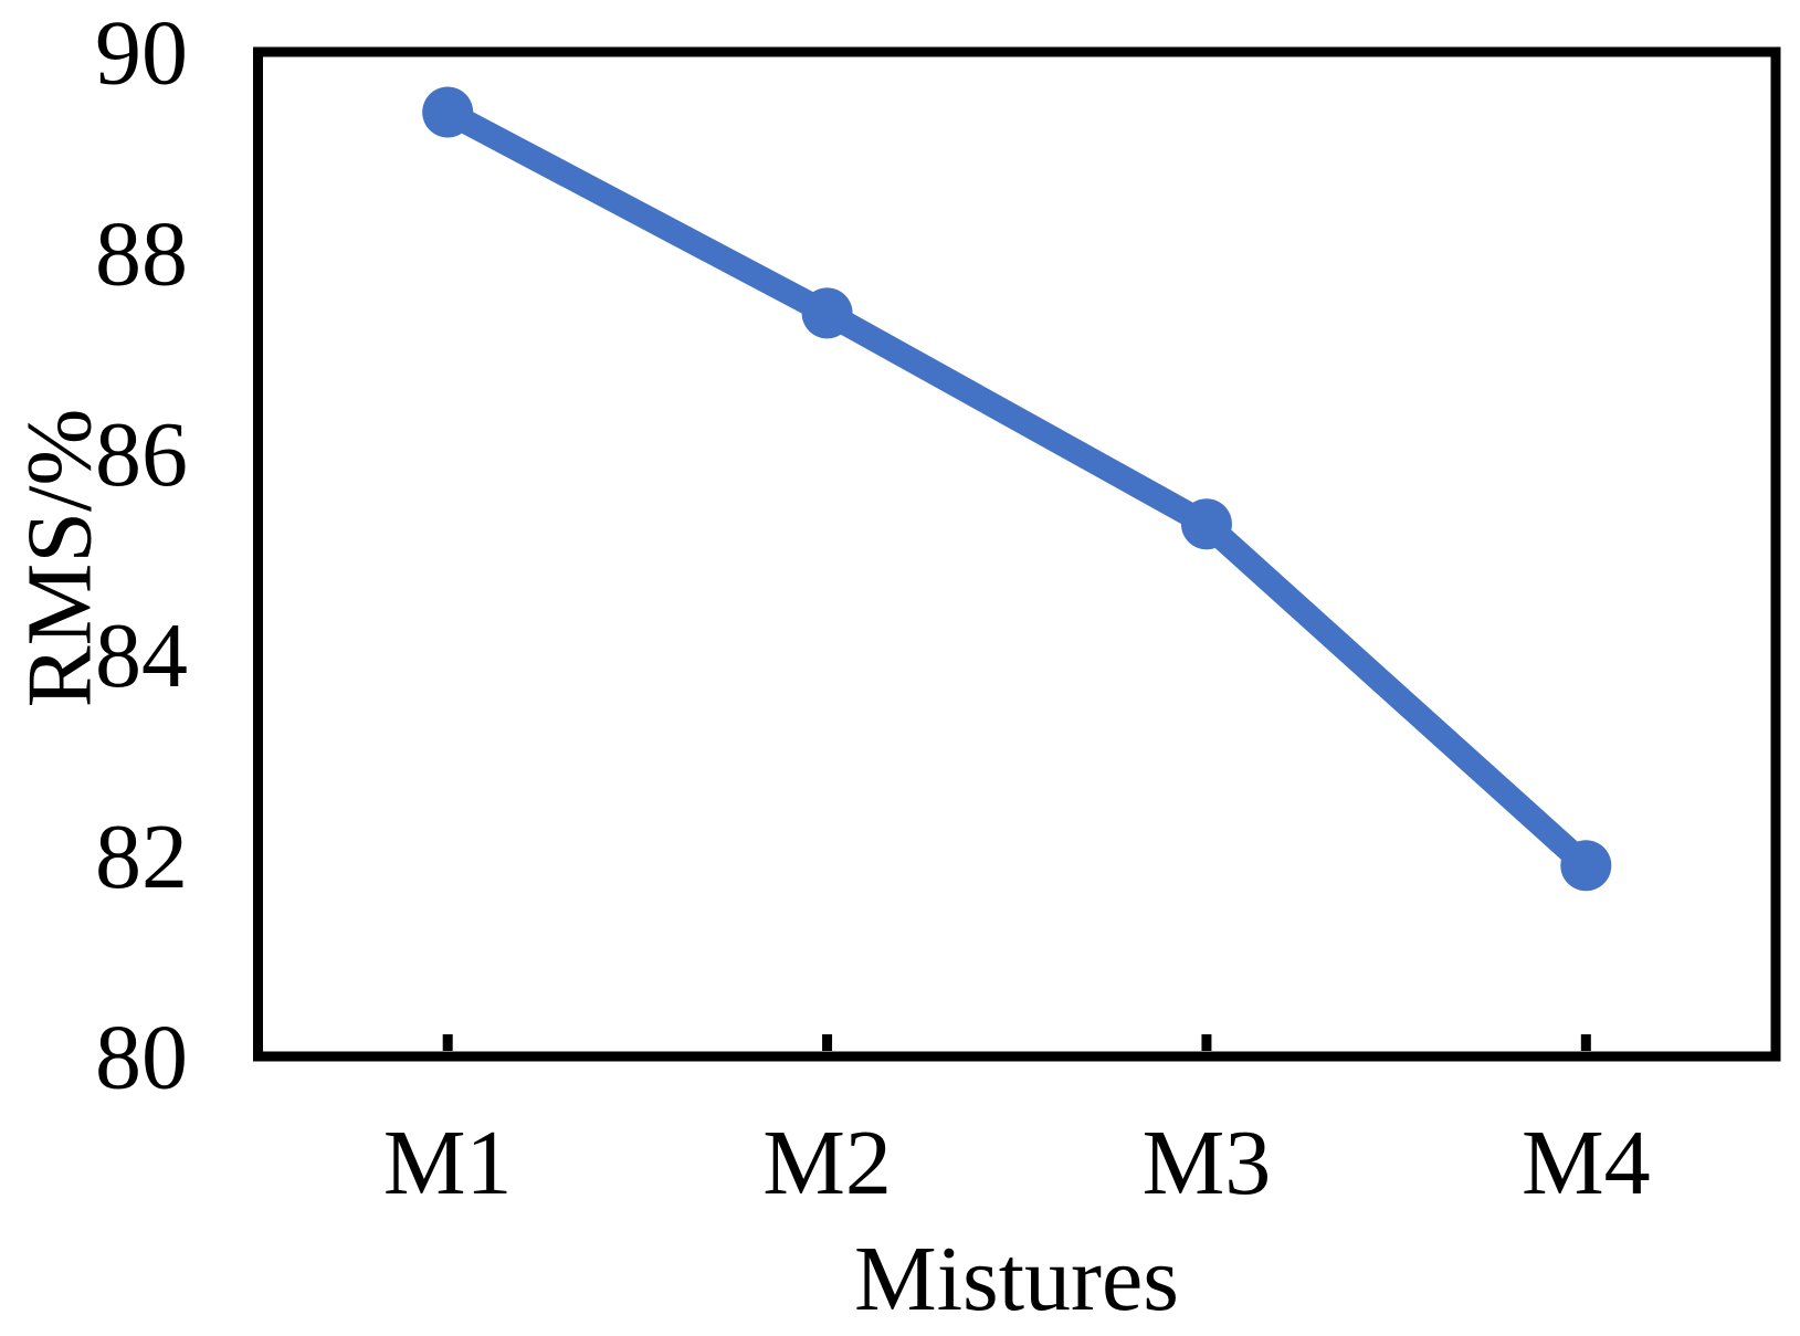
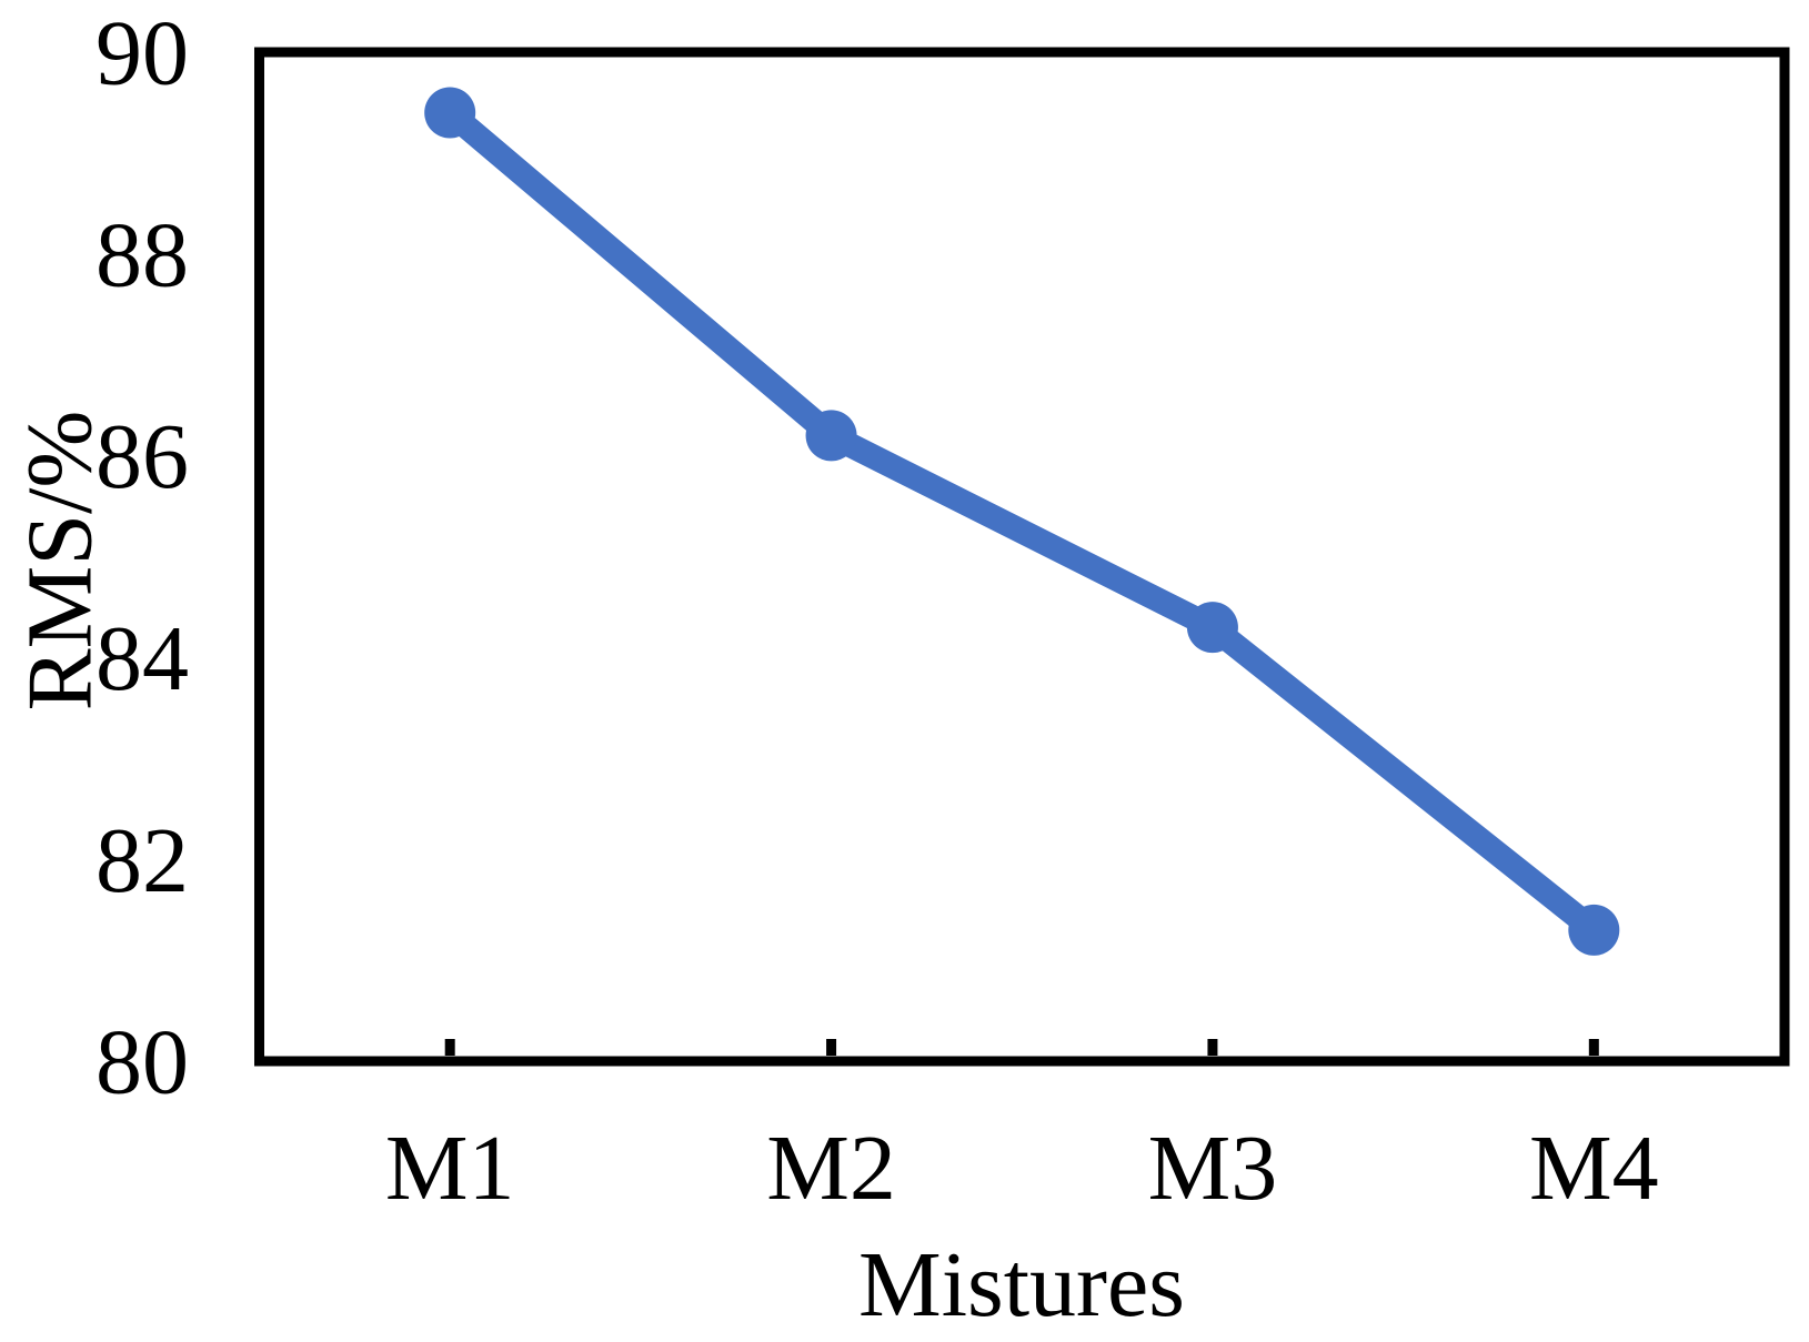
M2: 87.4 -> 86.2
M3: 85.3 -> 84.3
M4: 81.9 -> 81.3
